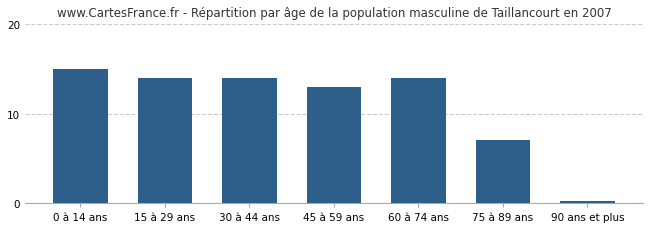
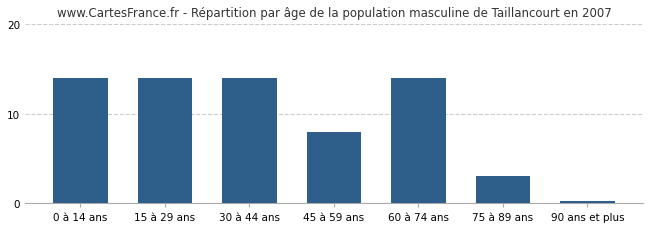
0 à 14 ans: 15.0 -> 14.0
45 à 59 ans: 13.0 -> 8.0
75 à 89 ans: 7.0 -> 3.0
